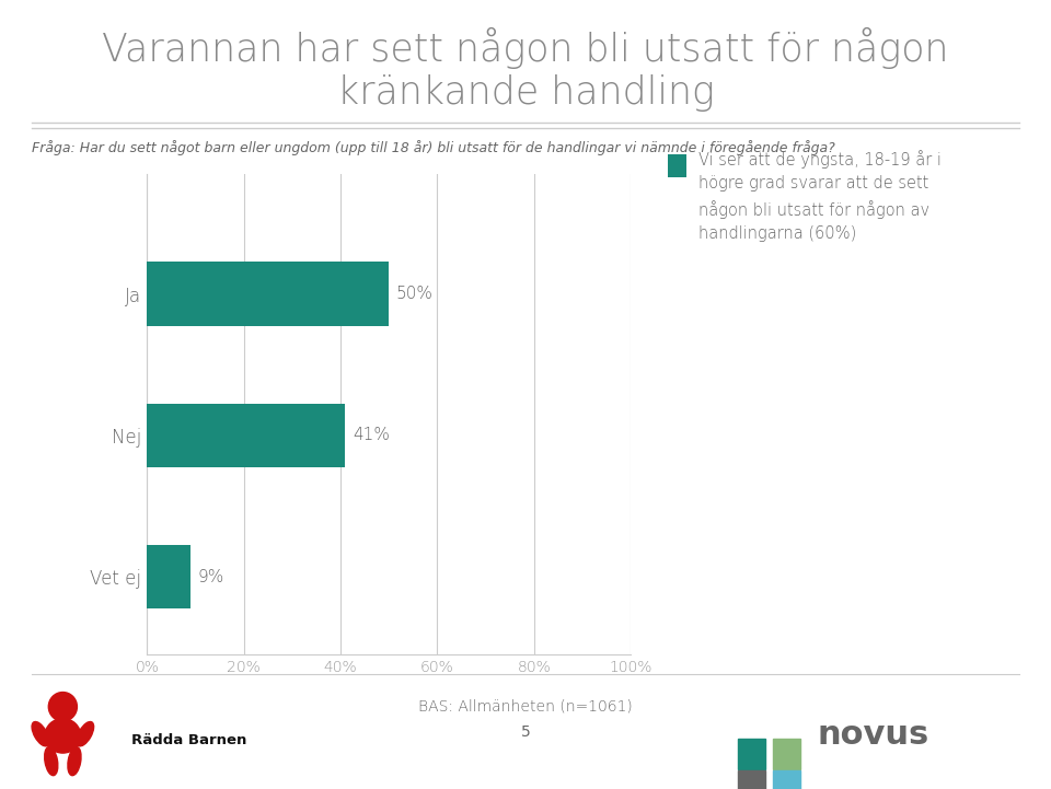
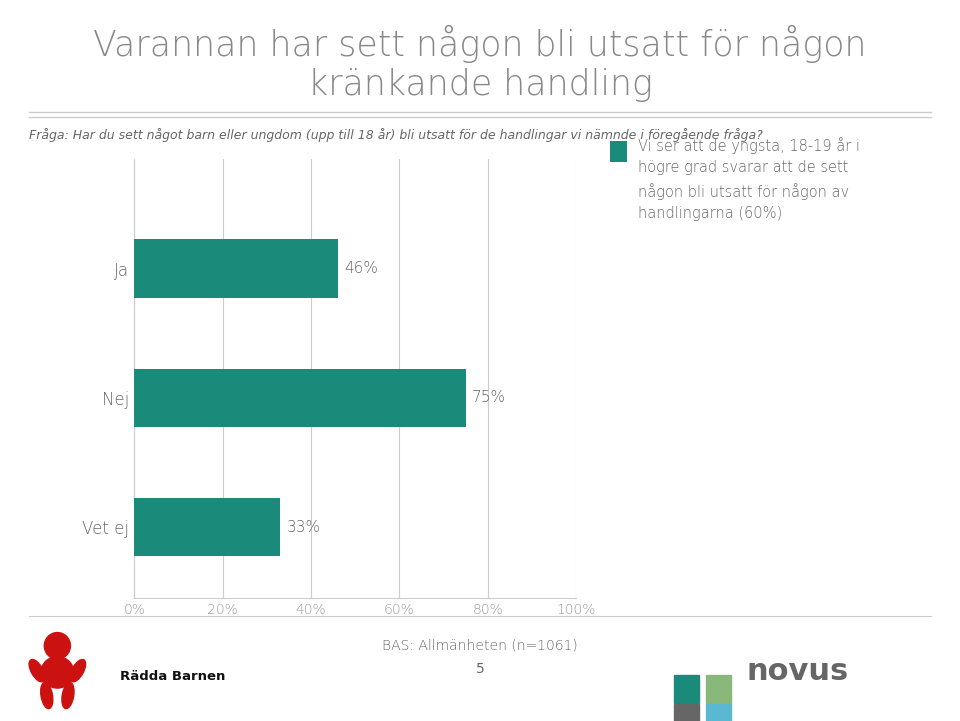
Ja: 50% -> 46%
Nej: 41% -> 75%
Vet ej: 9% -> 33%
